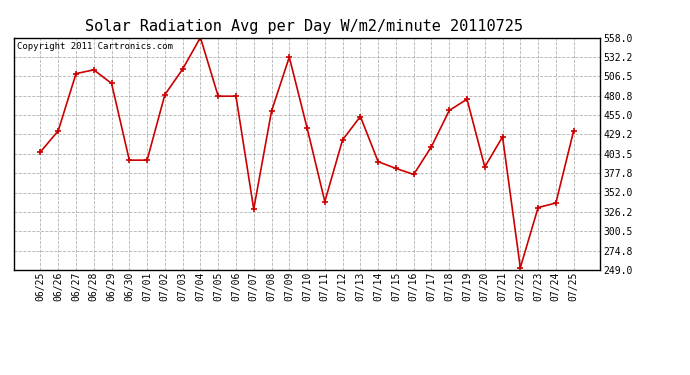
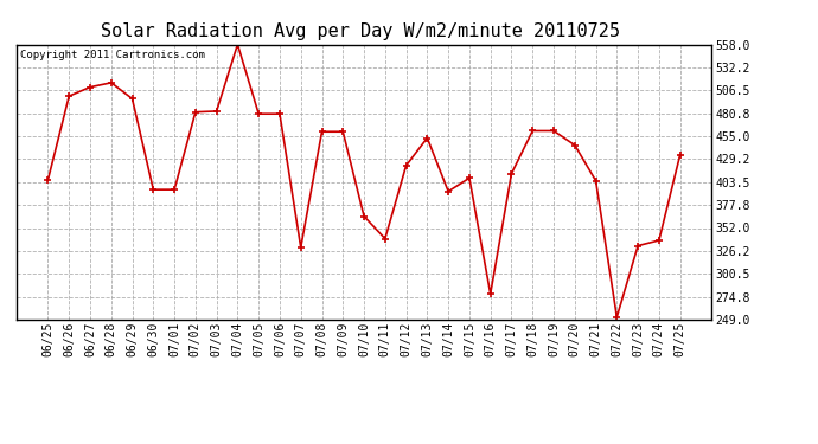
06/26: 434 -> 500
07/03: 516 -> 483
07/09: 532 -> 460
07/10: 438 -> 365
07/15: 384 -> 408
07/16: 376 -> 278
07/19: 476 -> 461
07/20: 386 -> 445
07/21: 426 -> 405
